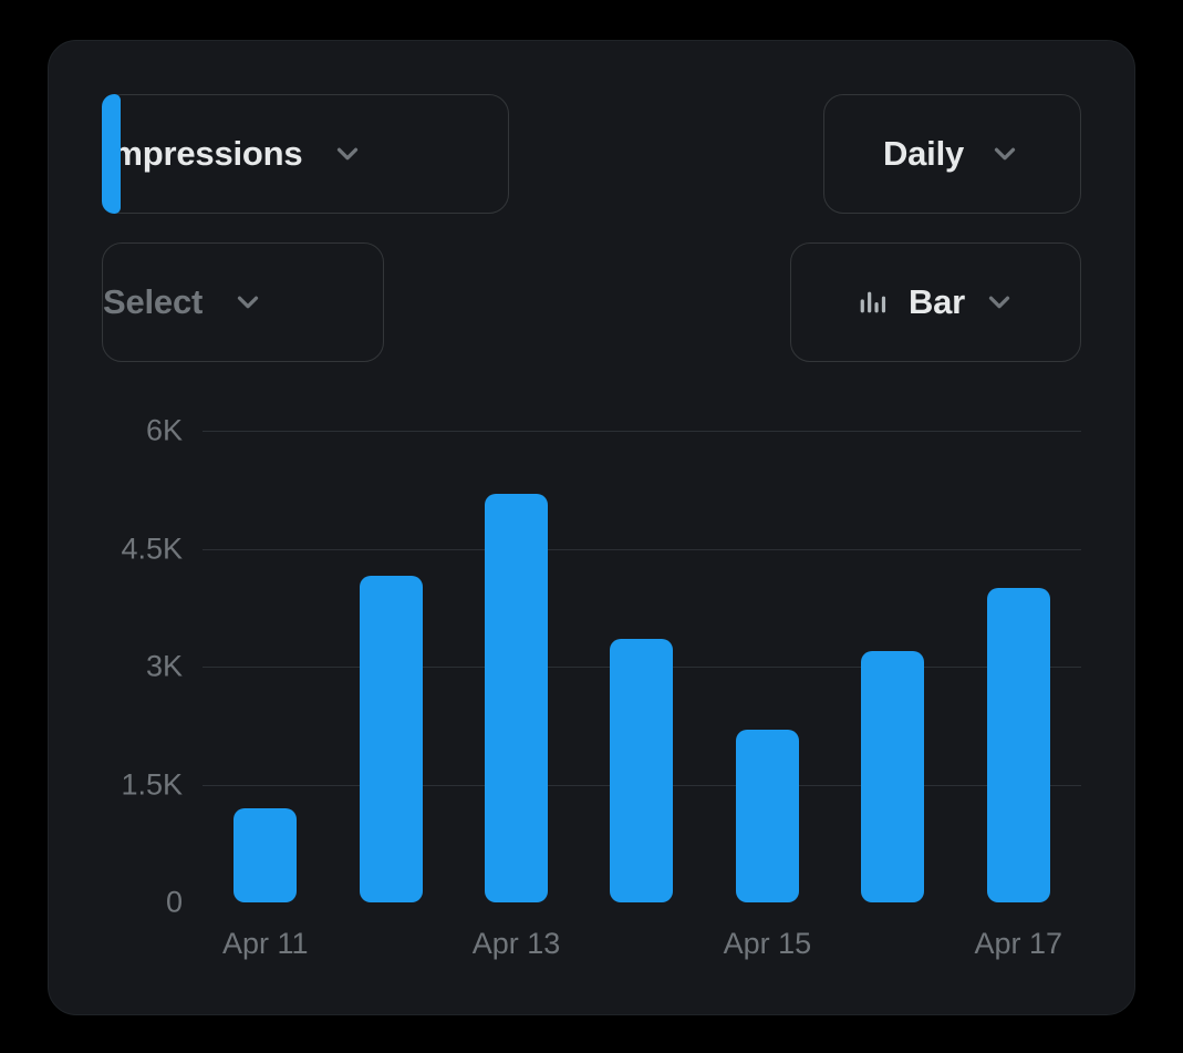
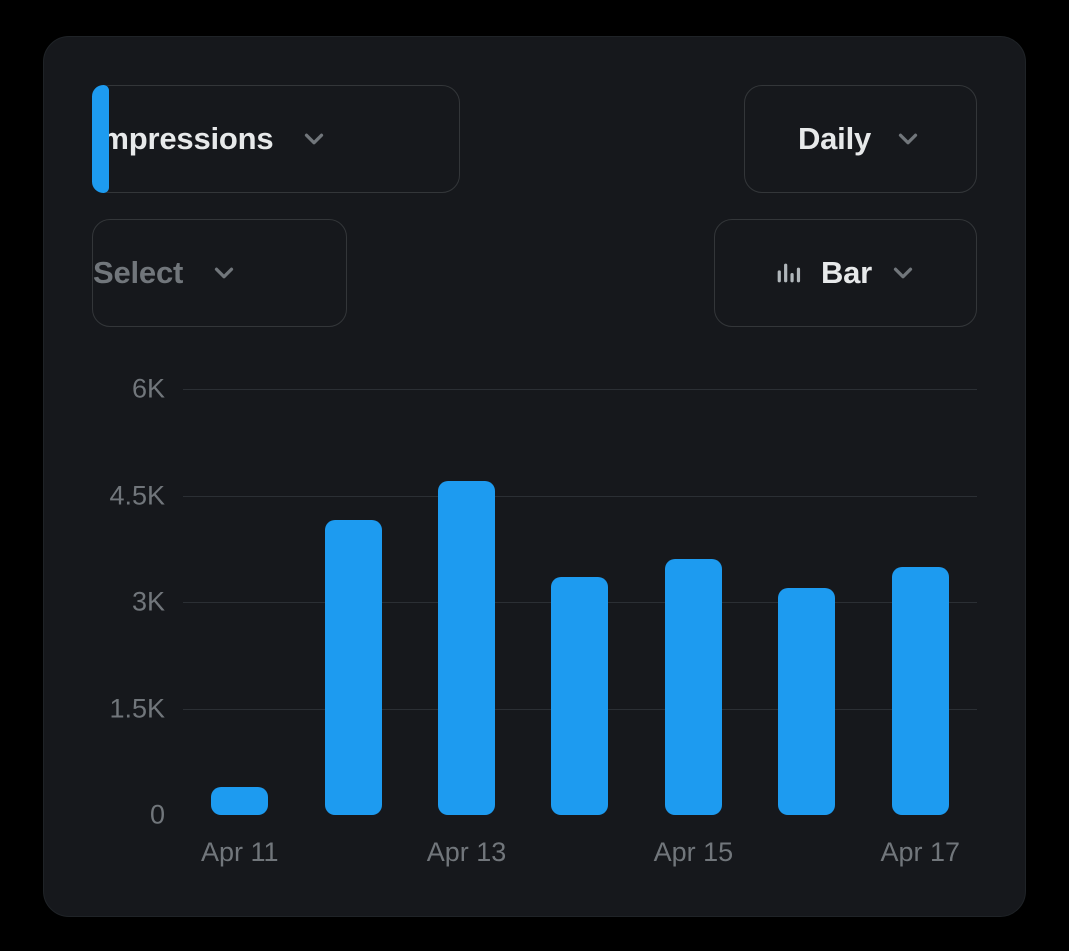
Apr 11: 1.2K -> 0.4K
Apr 13: 5.2K -> 4.7K
Apr 15: 2.2K -> 3.6K
Apr 17: 4.0K -> 3.5K
